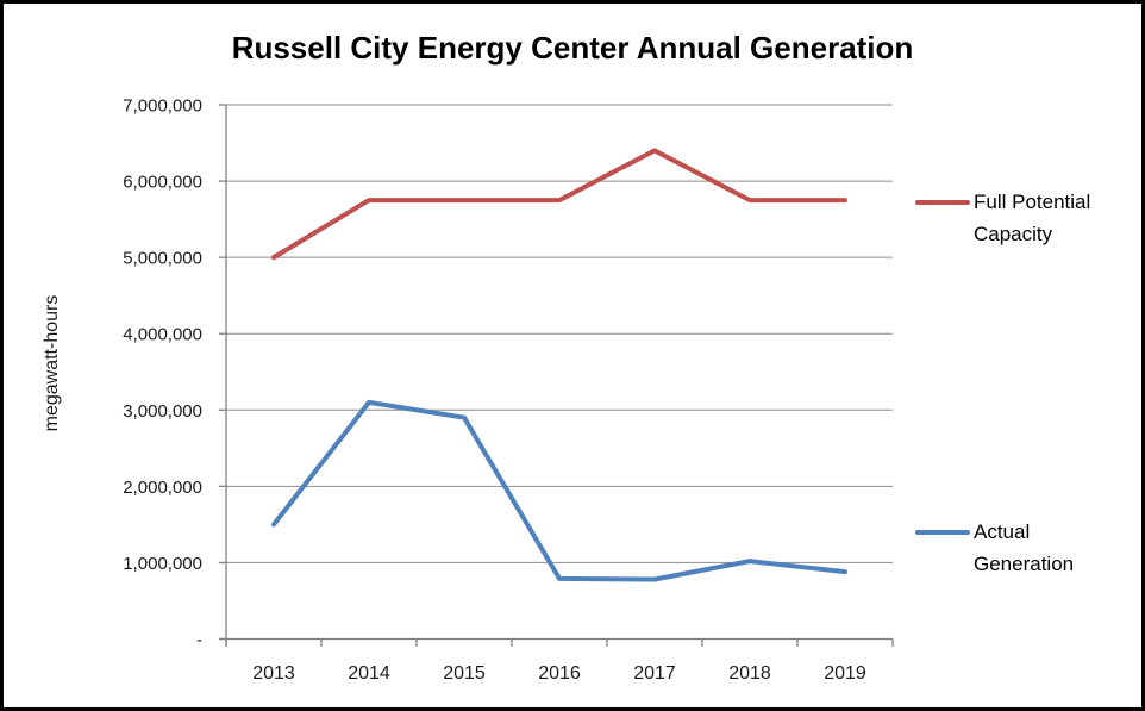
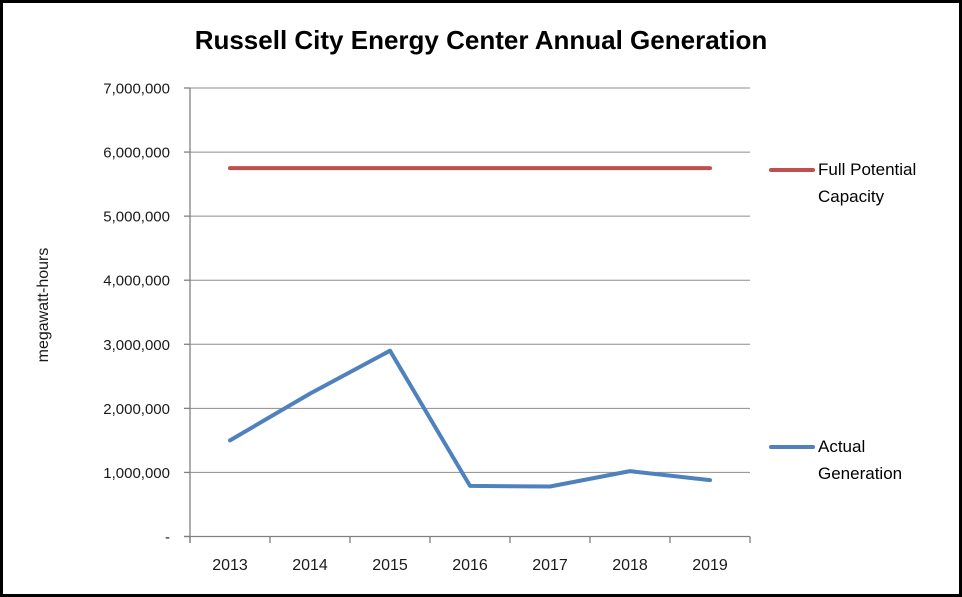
Full Potential Capacity/2013: 5000000 -> 5800000
Actual Generation/2014: 3100000 -> 2200000
Full Potential Capacity/2017: 6400000 -> 5800000
